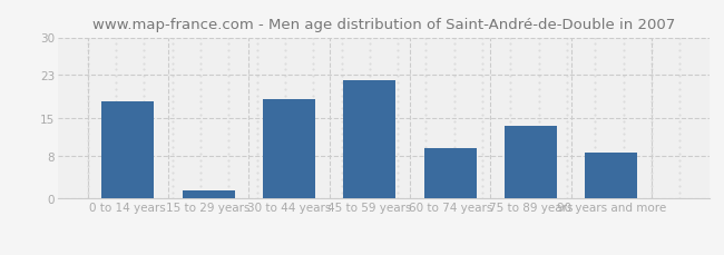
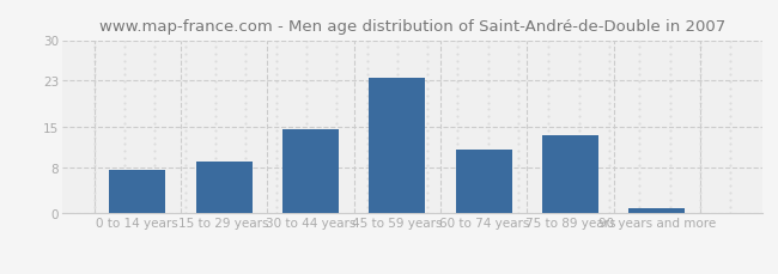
0 to 14 years: 18.0 -> 7.5
15 to 29 years: 1.5 -> 9.0
30 to 44 years: 18.5 -> 14.5
45 to 59 years: 22.0 -> 23.5
60 to 74 years: 9.5 -> 11.0
90 years and more: 8.5 -> 1.0
